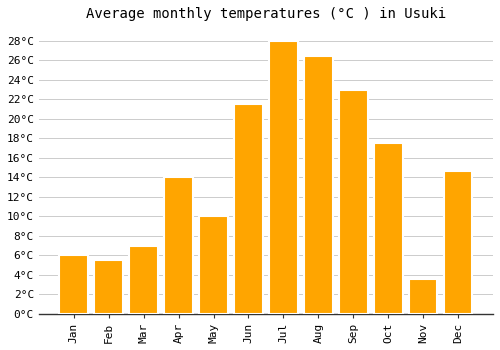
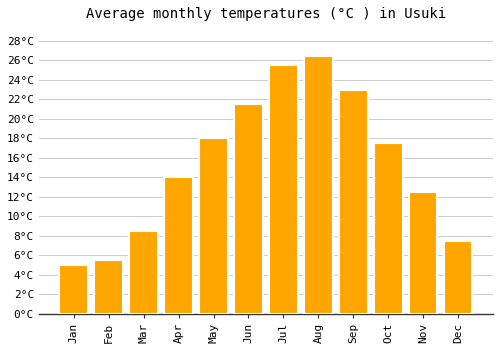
Jan: 6.0°C -> 5.0°C
Mar: 7.0°C -> 8.5°C
May: 10.0°C -> 18.0°C
Jul: 28.0°C -> 25.5°C
Nov: 3.6°C -> 12.5°C
Dec: 14.6°C -> 7.5°C
